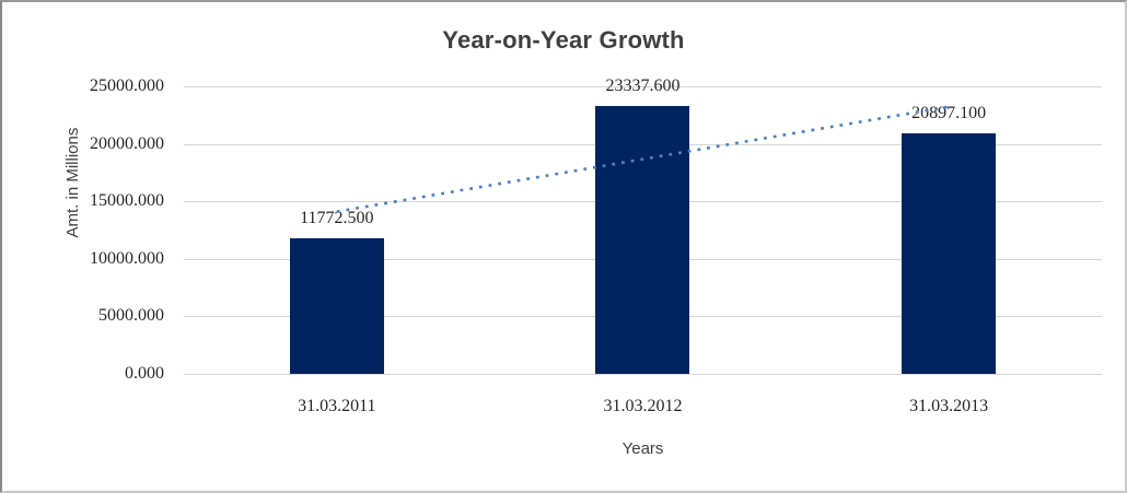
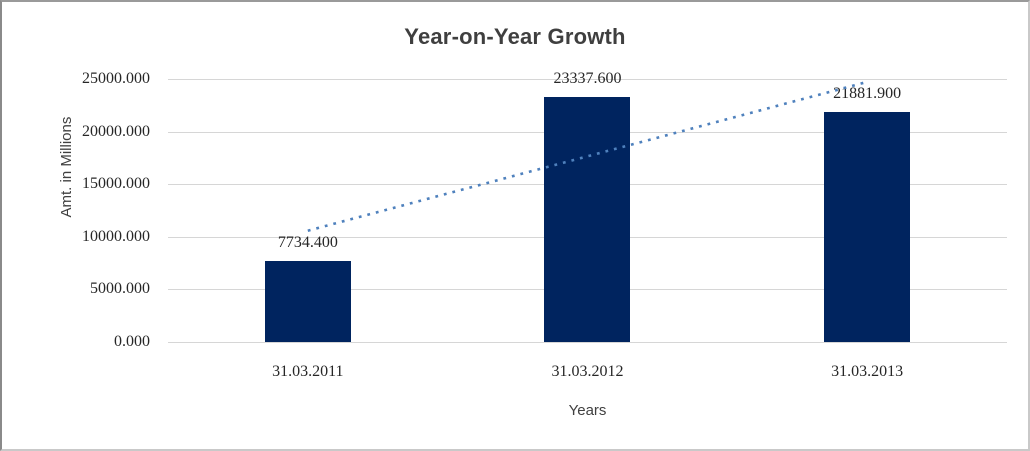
31.03.2011: 11772.500 -> 7734.400
31.03.2013: 20897.100 -> 21881.900
